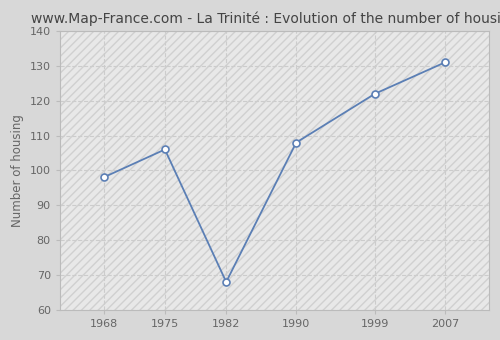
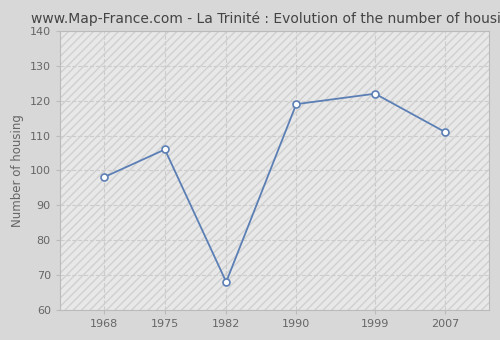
1990: 108 -> 119
2007: 131 -> 111
